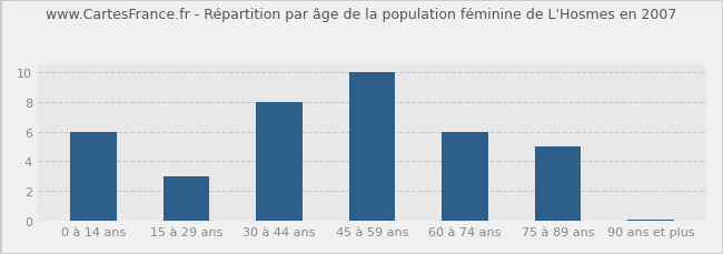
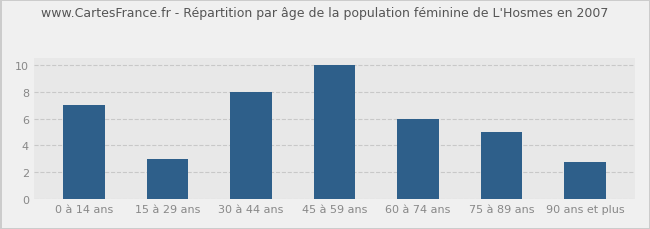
0 à 14 ans: 6.0 -> 7.0
90 ans et plus: 0.1 -> 2.8
